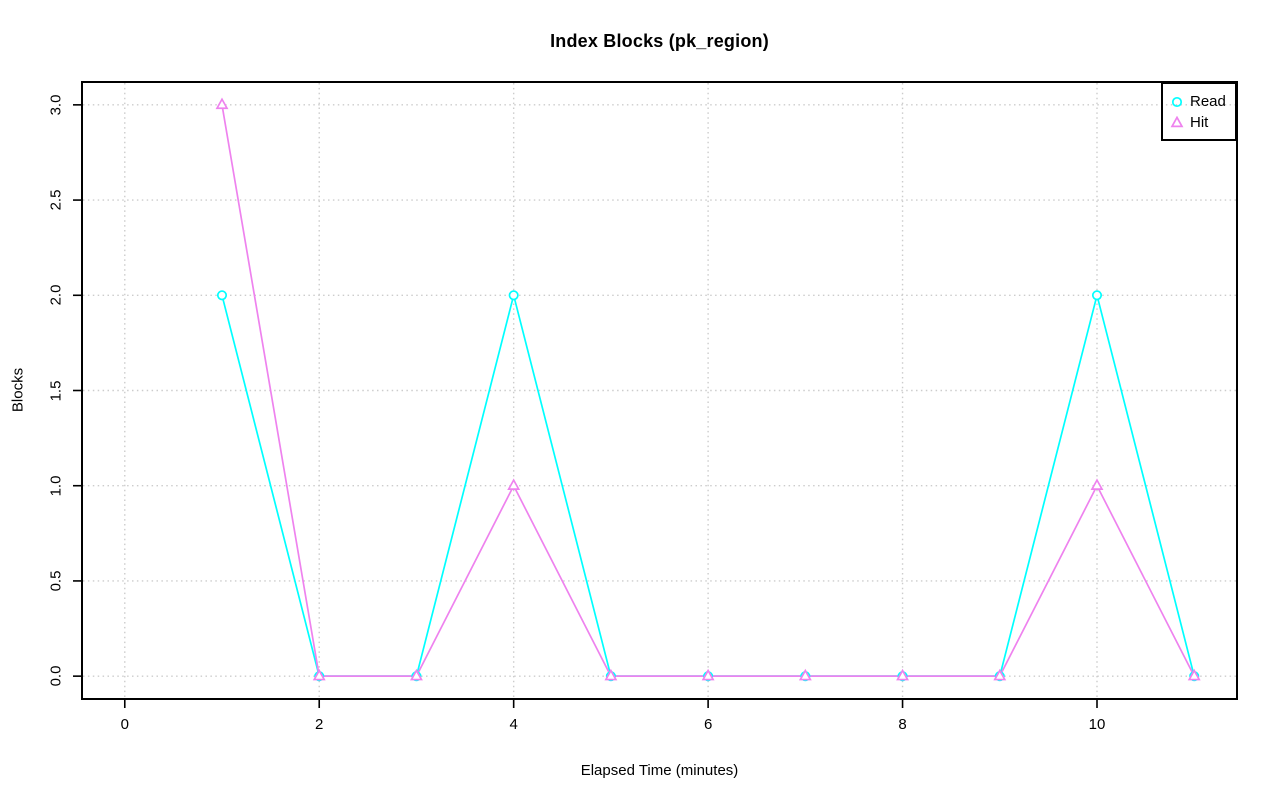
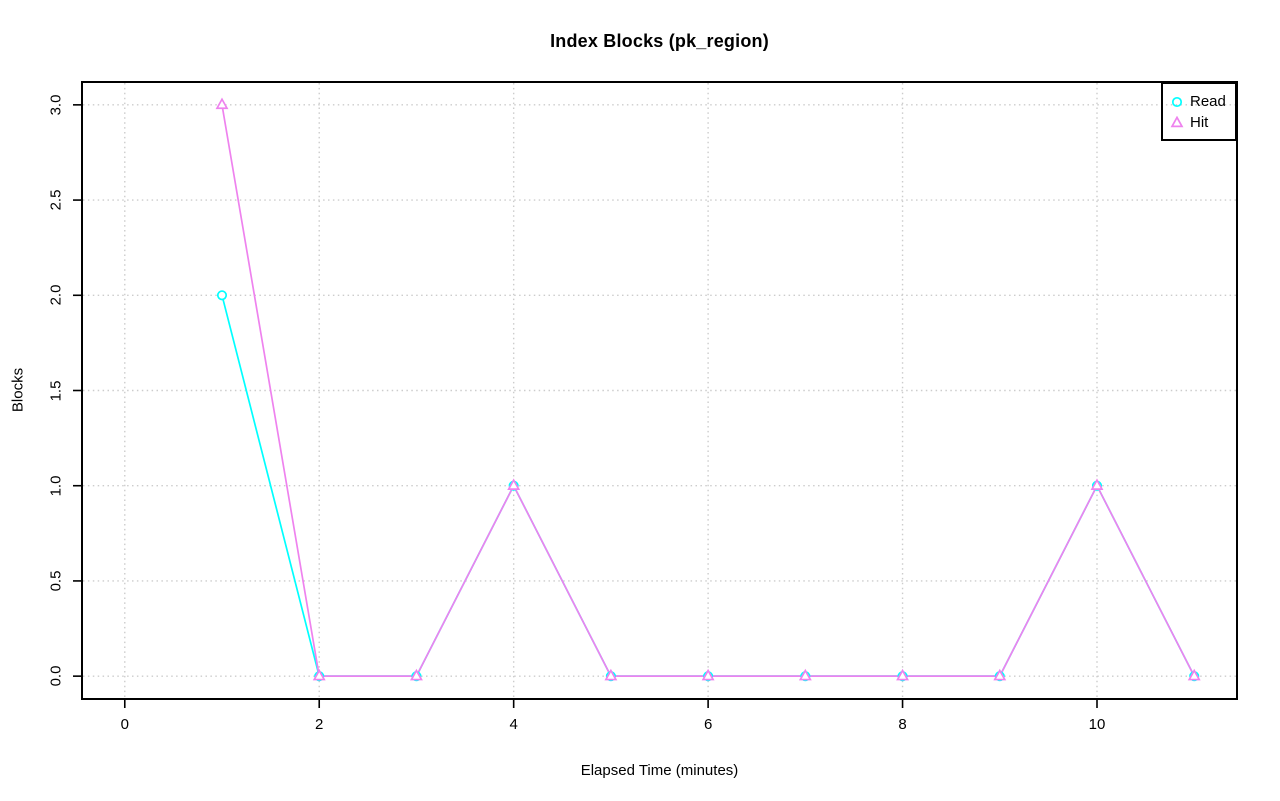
Read/4: 2 -> 1
Read/10: 2 -> 1
